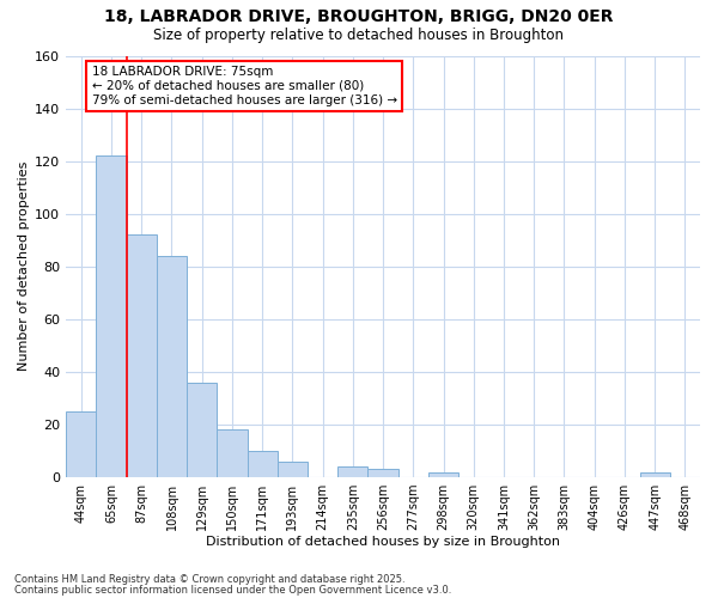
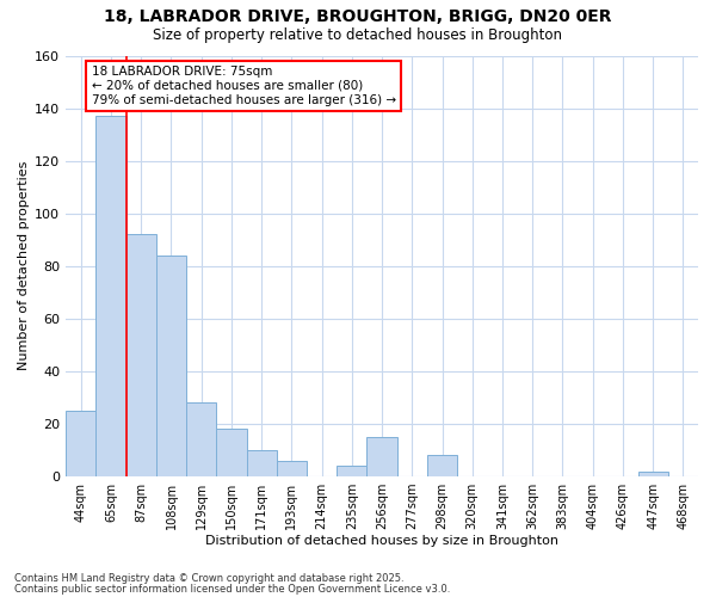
65sqm: 122 -> 137
129sqm: 36 -> 28
256sqm: 3 -> 15
298sqm: 2 -> 8
